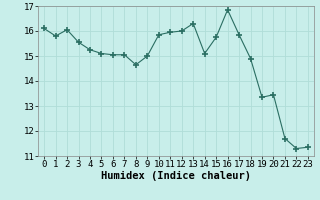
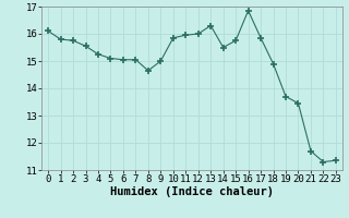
2: 16.05 -> 15.75
14: 15.10 -> 15.50
19: 13.35 -> 13.70
